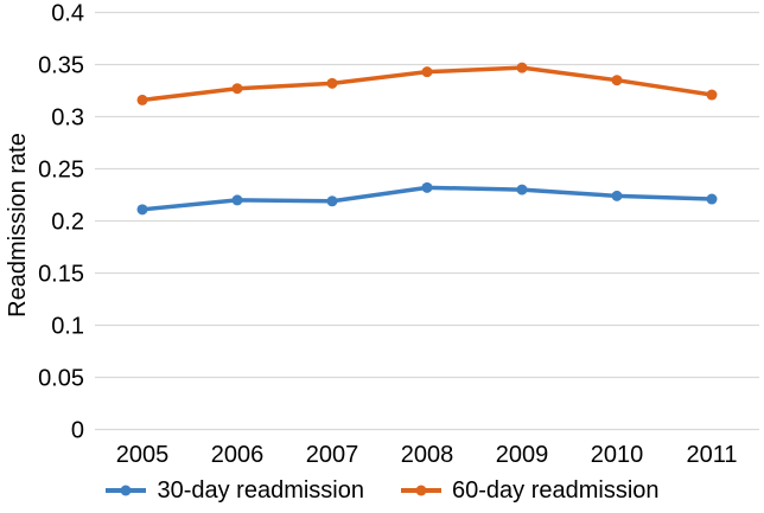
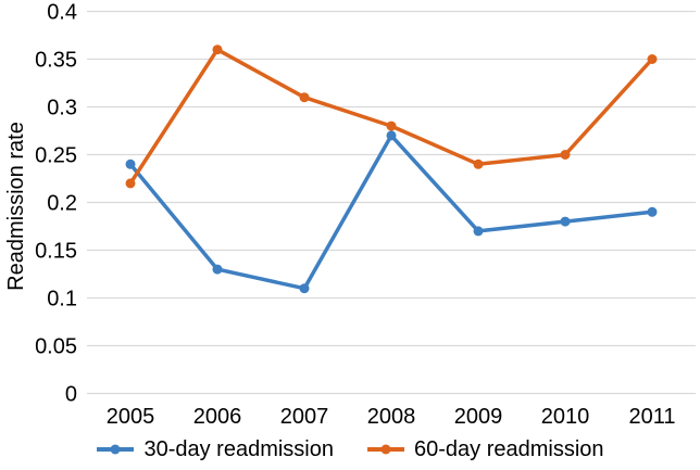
30-day readmission/2005: 0.21 -> 0.24
60-day readmission/2005: 0.32 -> 0.22
30-day readmission/2006: 0.22 -> 0.13
60-day readmission/2006: 0.33 -> 0.36
30-day readmission/2007: 0.22 -> 0.11
60-day readmission/2007: 0.33 -> 0.31
30-day readmission/2008: 0.23 -> 0.27
60-day readmission/2008: 0.34 -> 0.28
30-day readmission/2009: 0.23 -> 0.17
60-day readmission/2009: 0.35 -> 0.24
30-day readmission/2010: 0.22 -> 0.18
60-day readmission/2010: 0.34 -> 0.25
30-day readmission/2011: 0.22 -> 0.19
60-day readmission/2011: 0.32 -> 0.35
